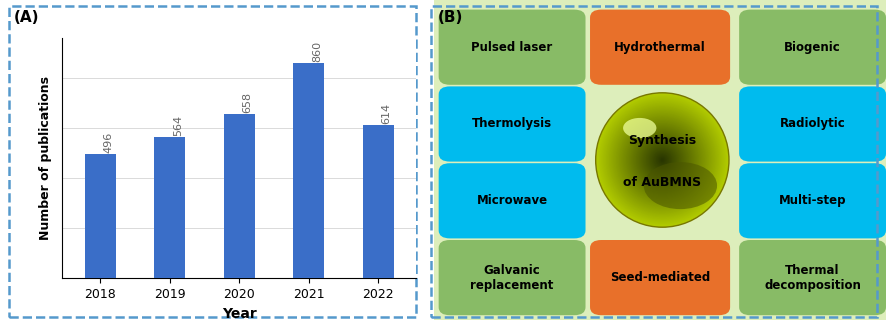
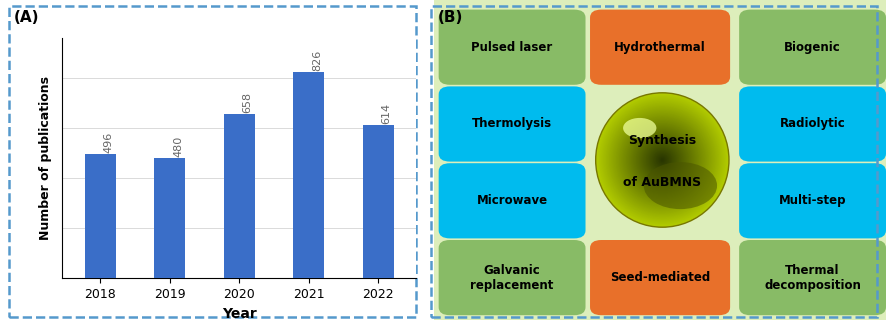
2019: 564 -> 480
2021: 860 -> 826
